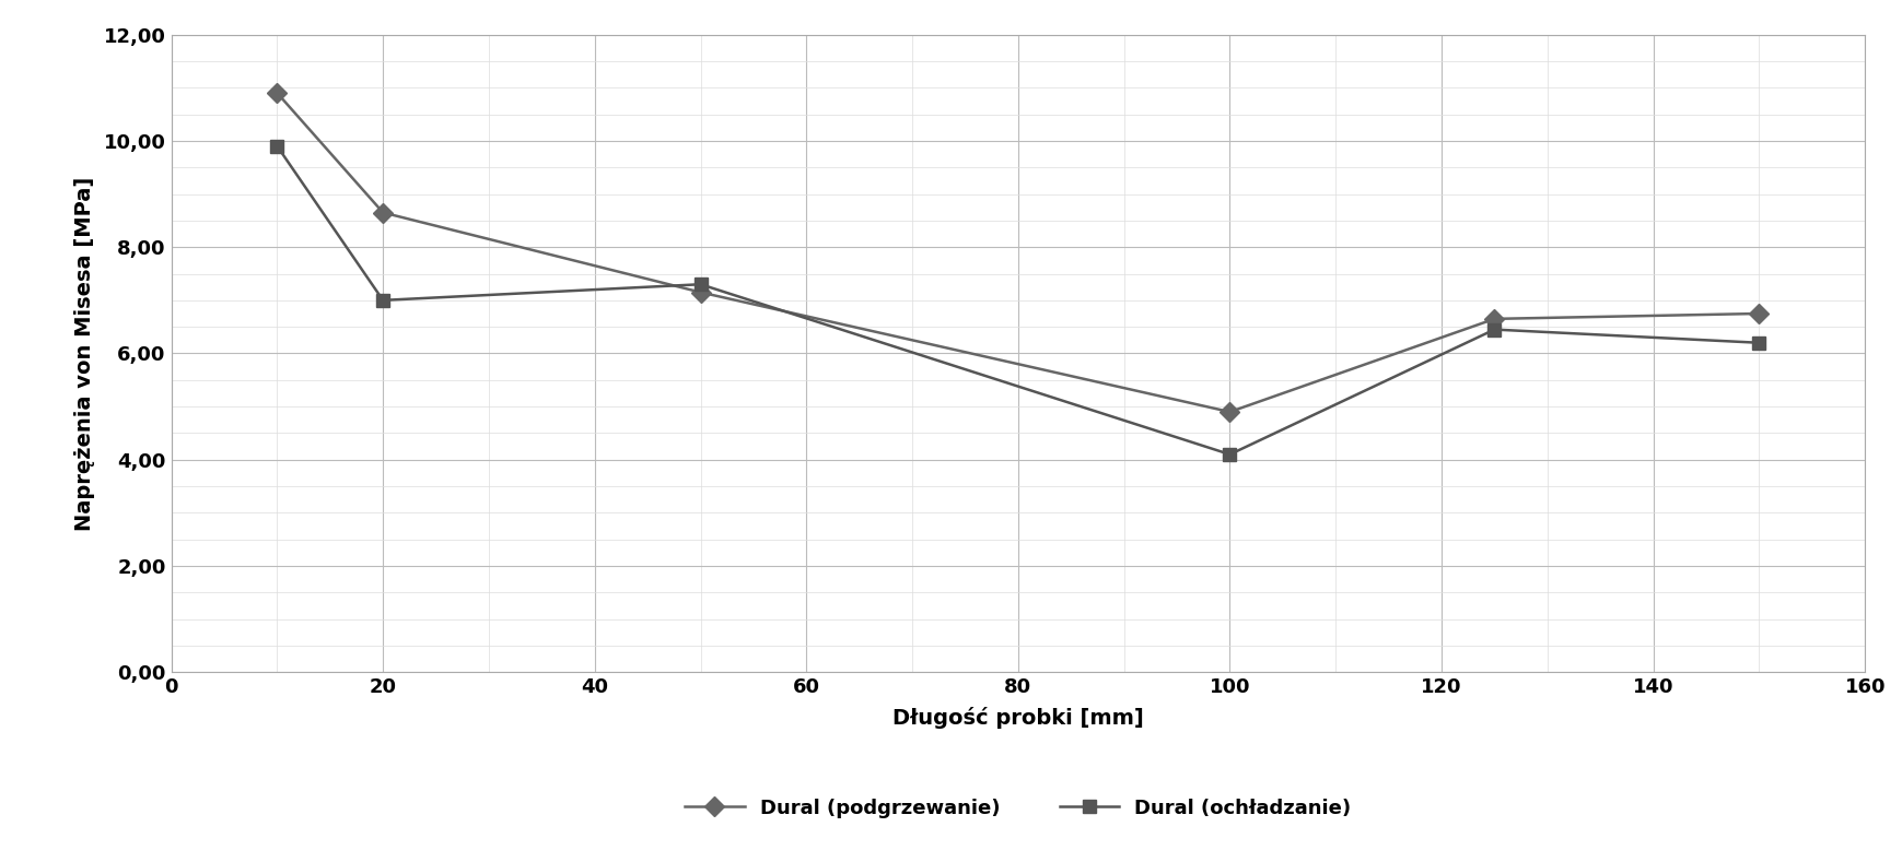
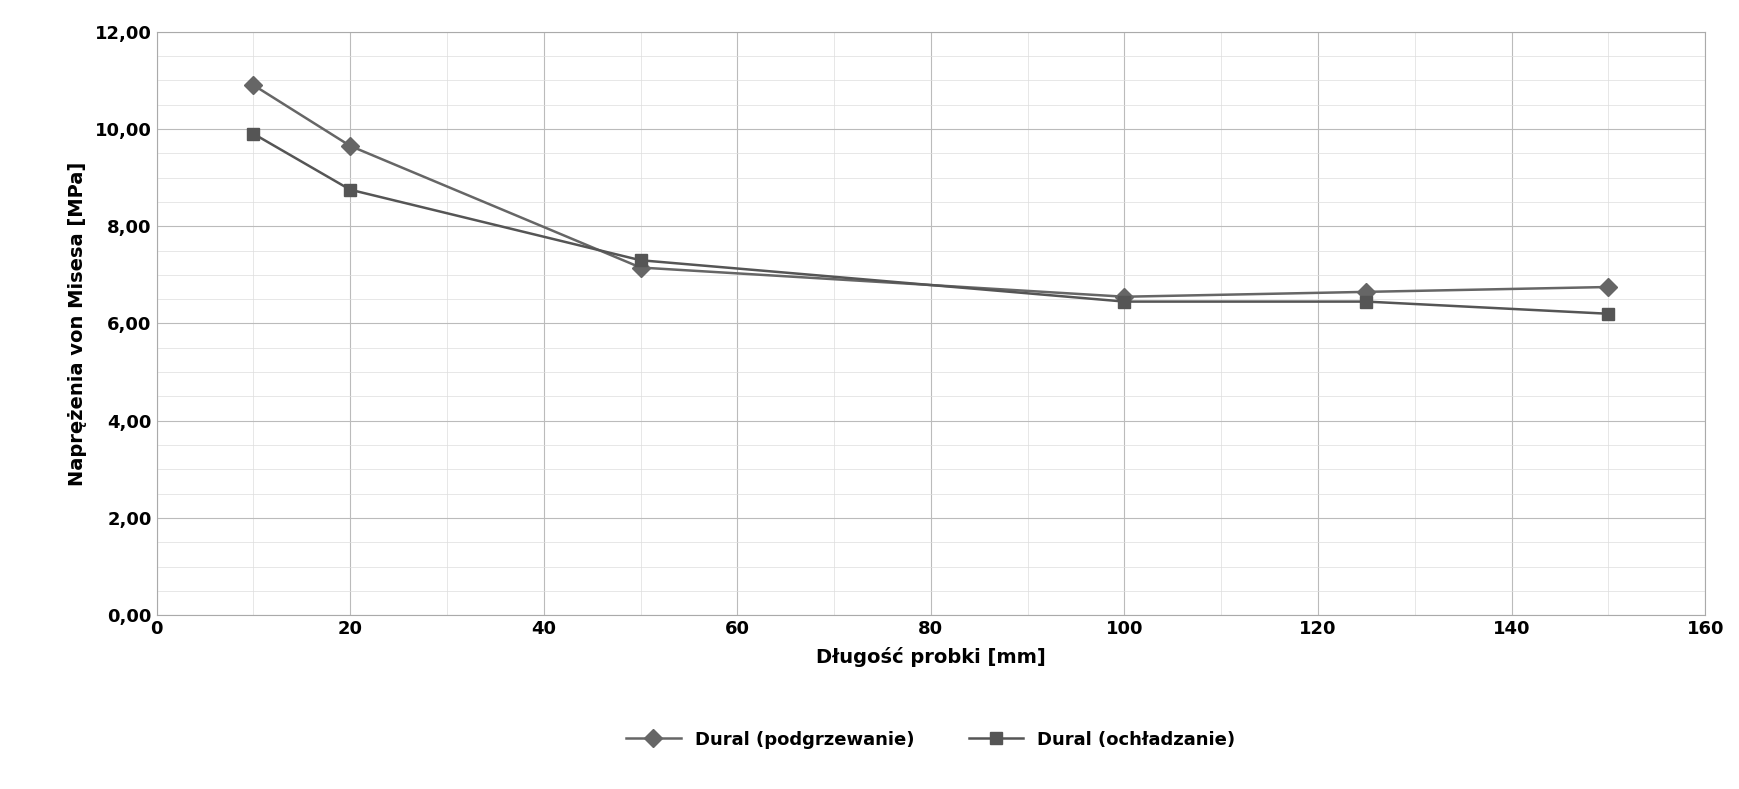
Dural (podgrzewanie)/20: 8,65 -> 9,65
Dural (ochładzanie)/20: 7,00 -> 8,75
Dural (podgrzewanie)/100: 4,90 -> 6,55
Dural (ochładzanie)/100: 4,10 -> 6,45
